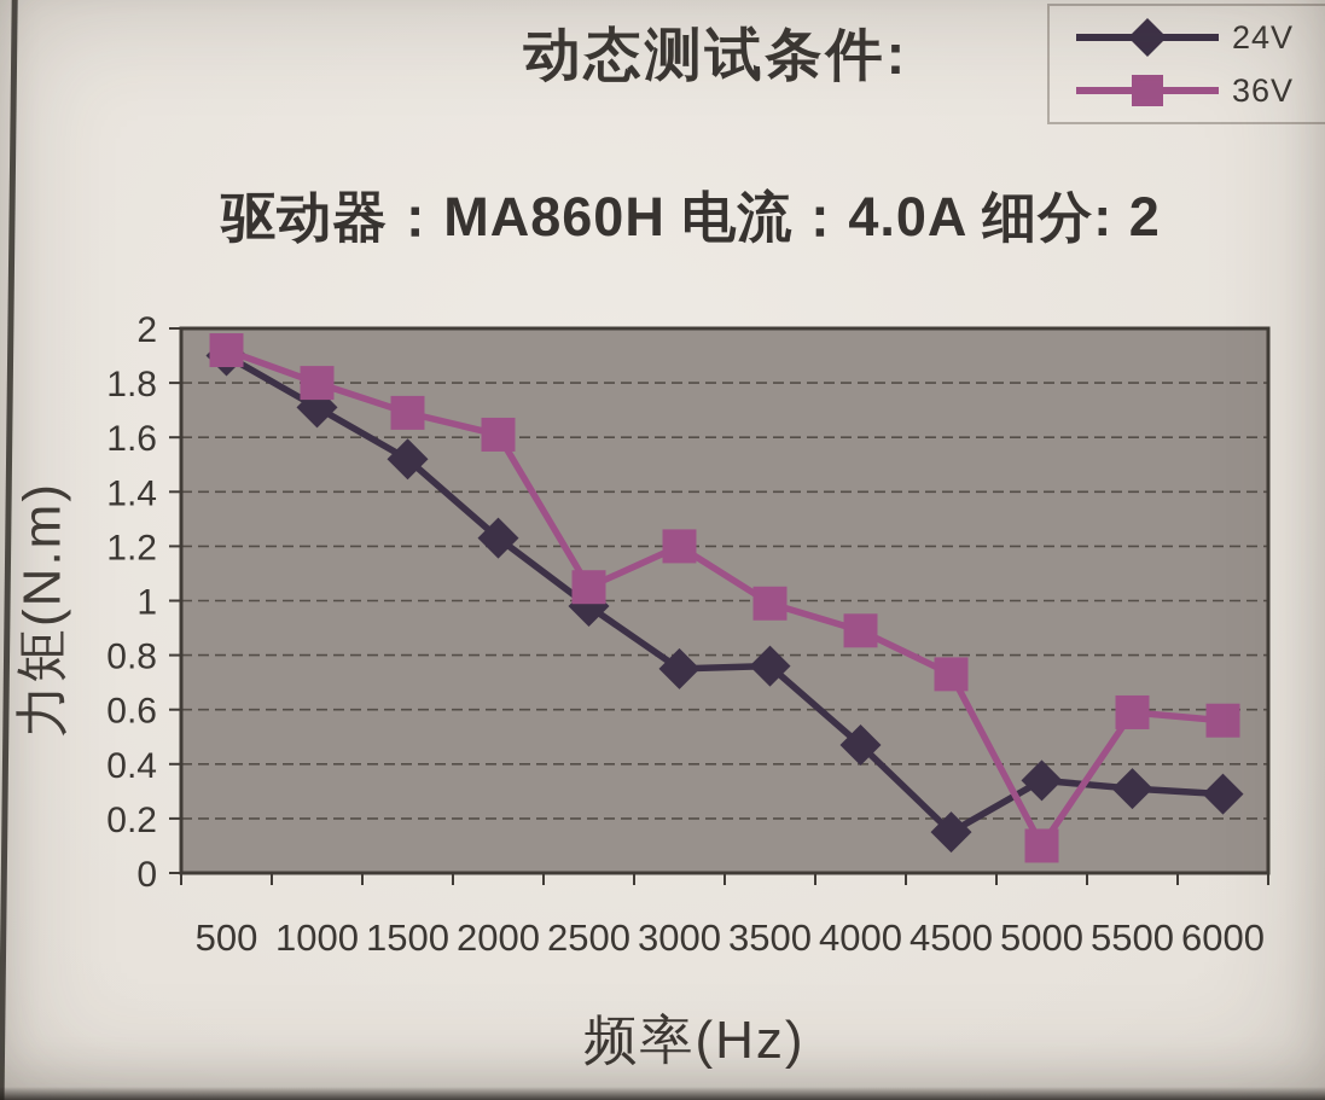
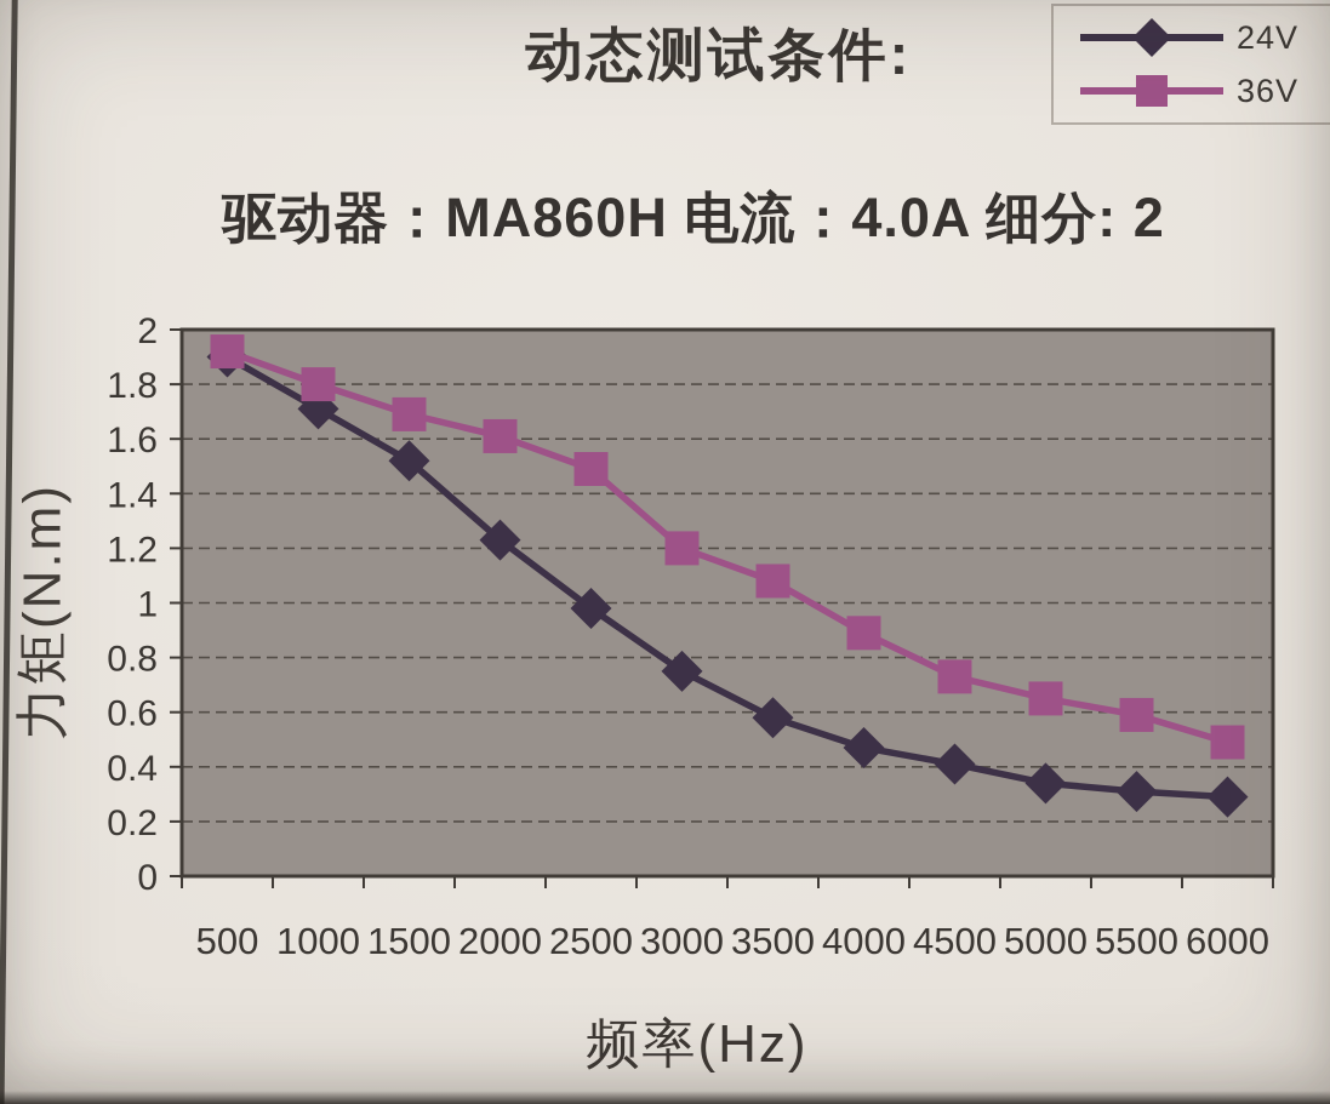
36V/2500: 1.05 -> 1.49
24V/3500: 0.76 -> 0.58
36V/3500: 0.99 -> 1.08
24V/4500: 0.15 -> 0.41
36V/5000: 0.10 -> 0.65
36V/6000: 0.56 -> 0.49
